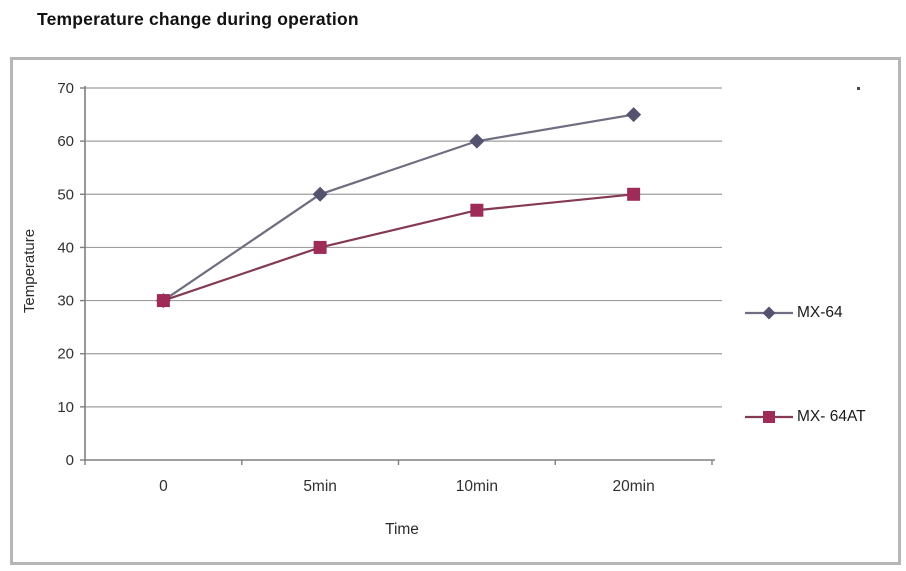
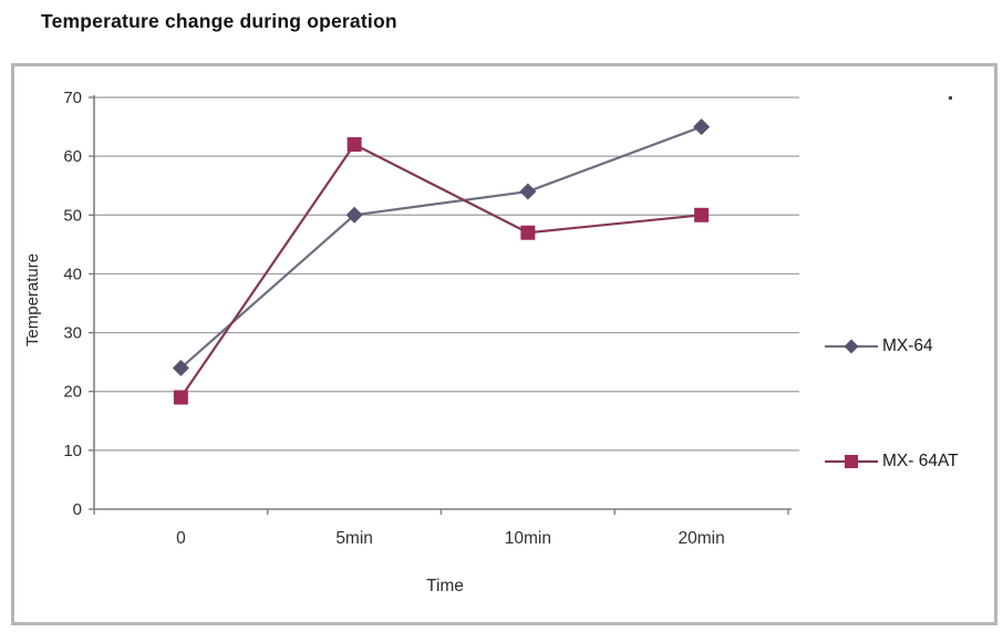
MX-64/0: 30 -> 24
MX- 64AT/0: 30 -> 19
MX- 64AT/5min: 40 -> 62
MX-64/10min: 60 -> 54
